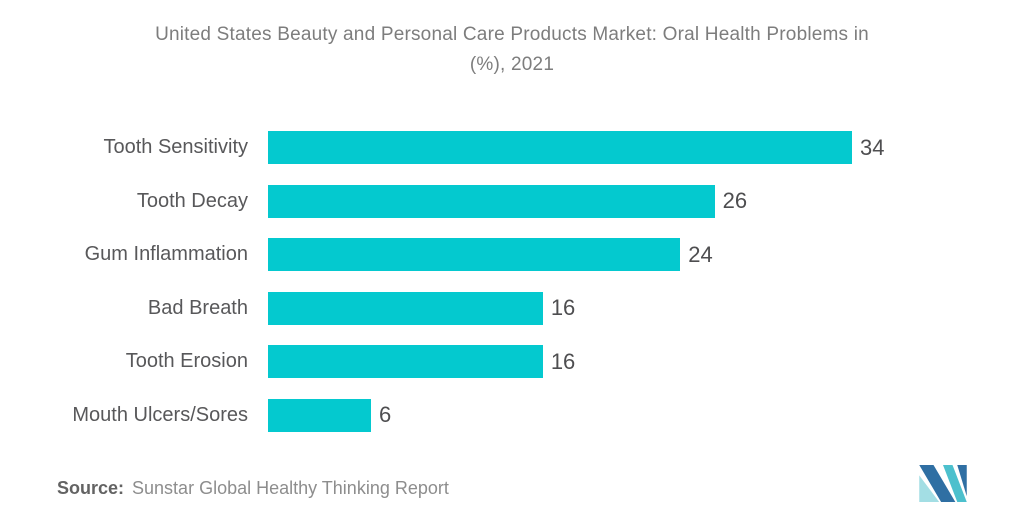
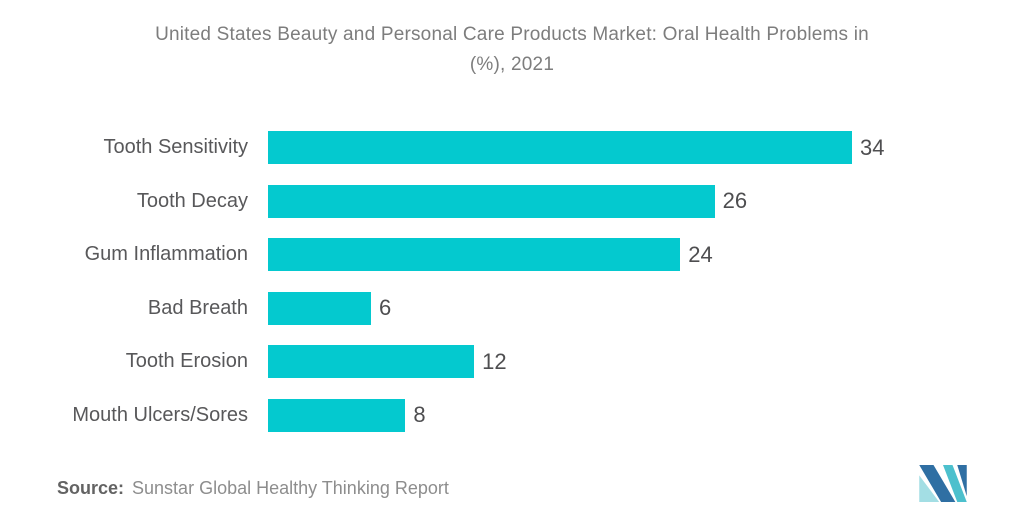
Bad Breath: 16 -> 6
Tooth Erosion: 16 -> 12
Mouth Ulcers/Sores: 6 -> 8
